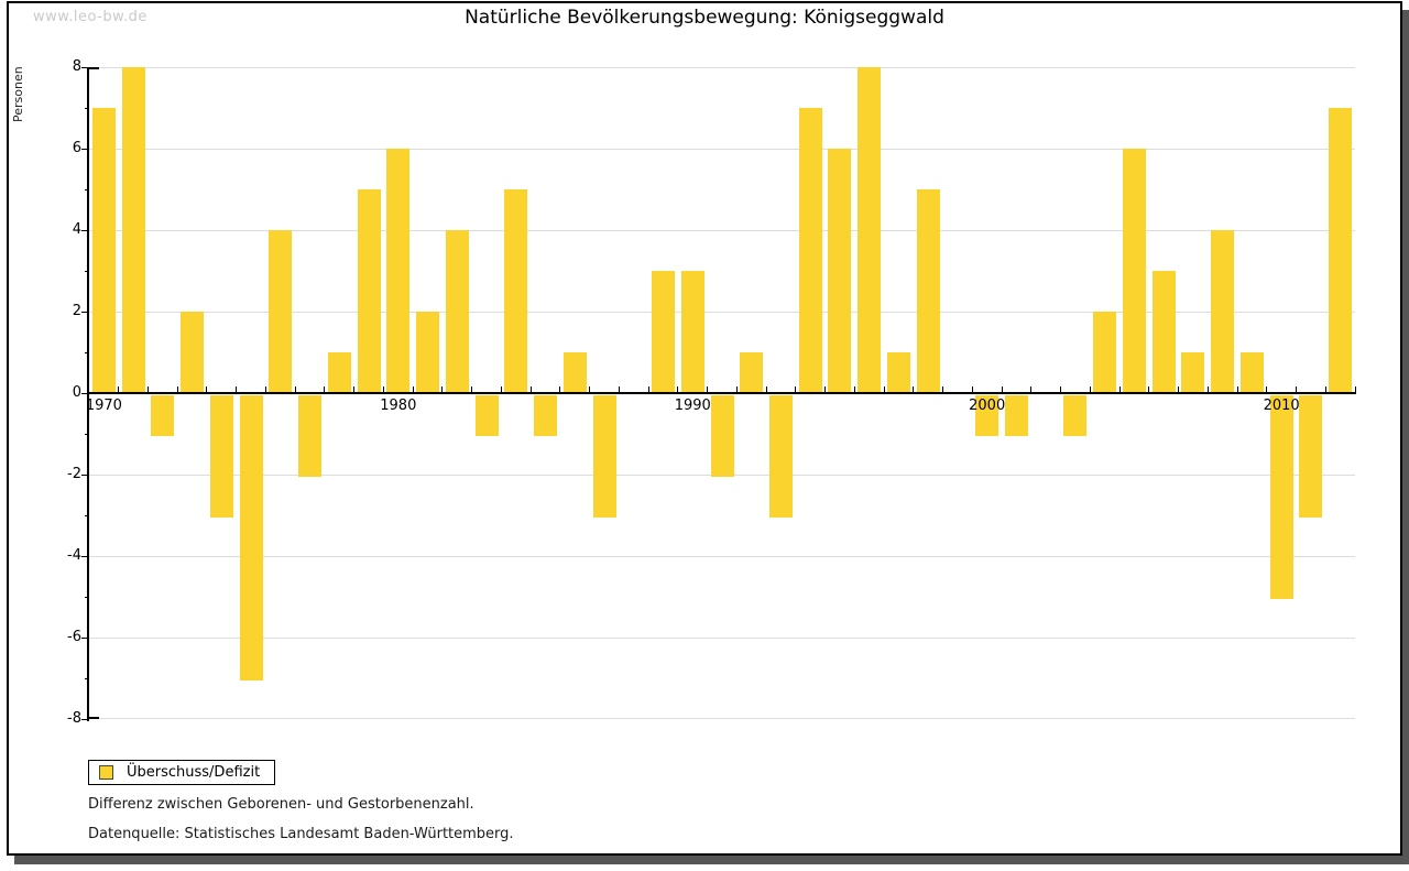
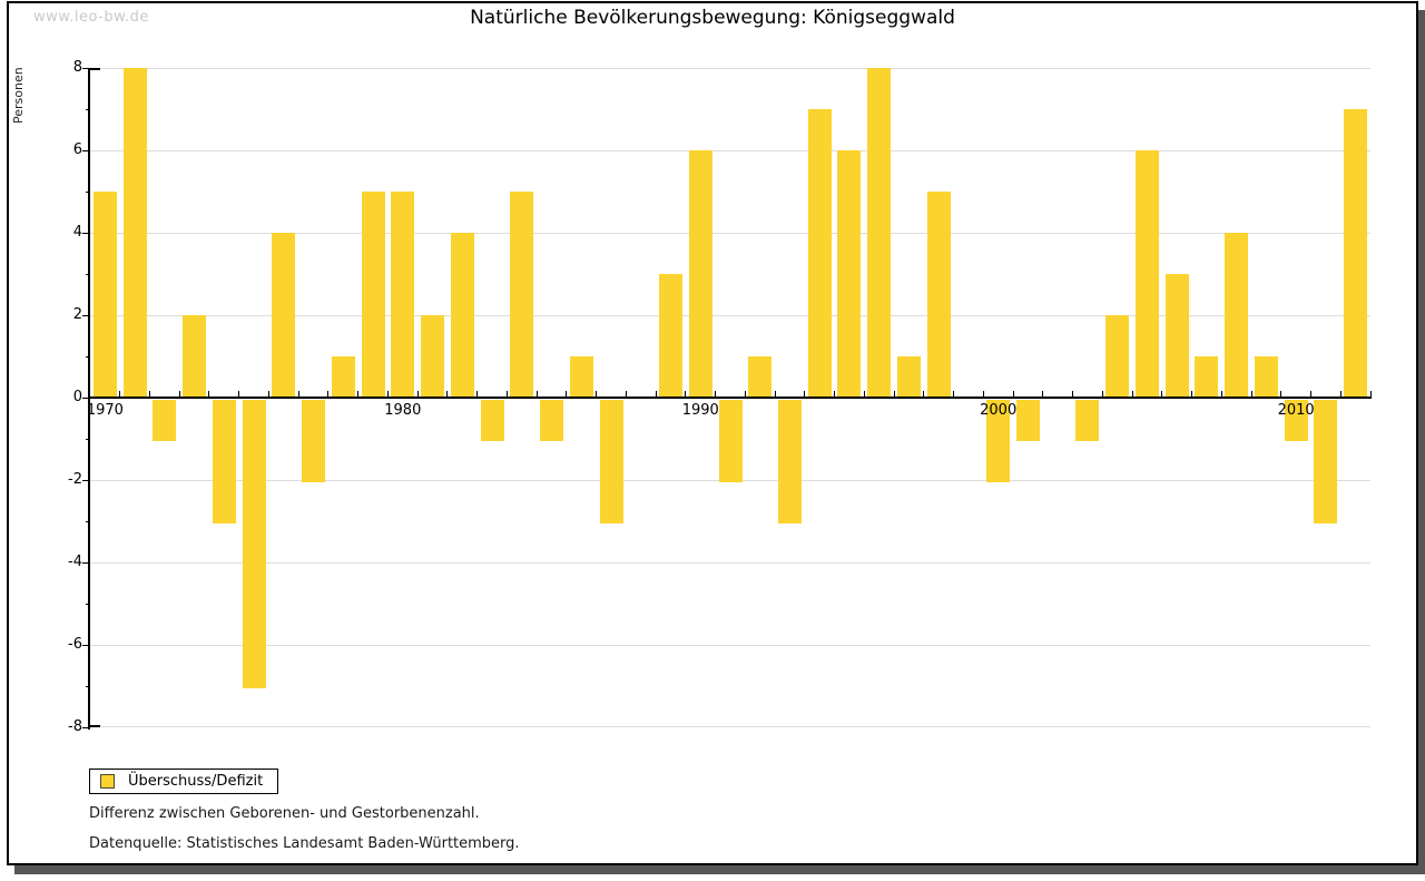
1970: 7 -> 5
1980: 6 -> 5
1990: 3 -> 6
2000: -1 -> -2
2010: -5 -> -1
